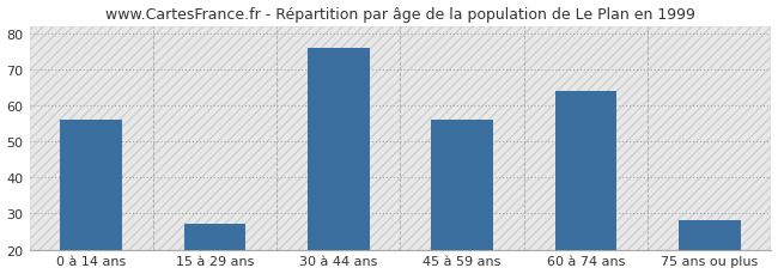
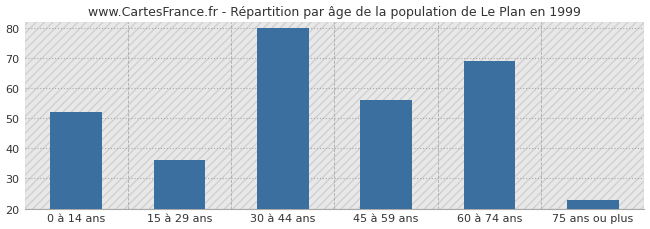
0 à 14 ans: 56 -> 52
15 à 29 ans: 27 -> 36
30 à 44 ans: 76 -> 80
60 à 74 ans: 64 -> 69
75 ans ou plus: 28 -> 23
